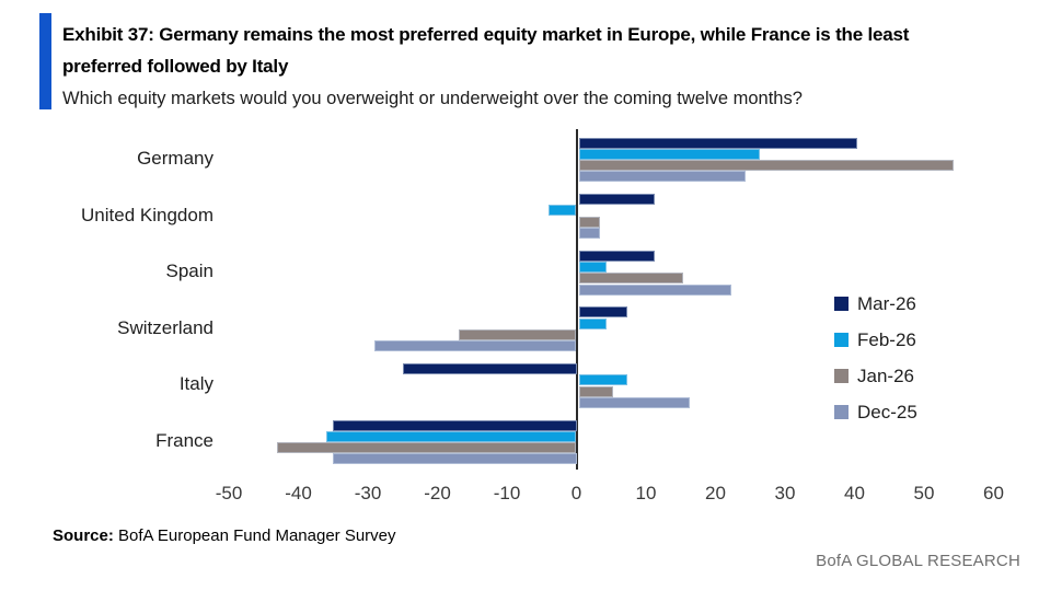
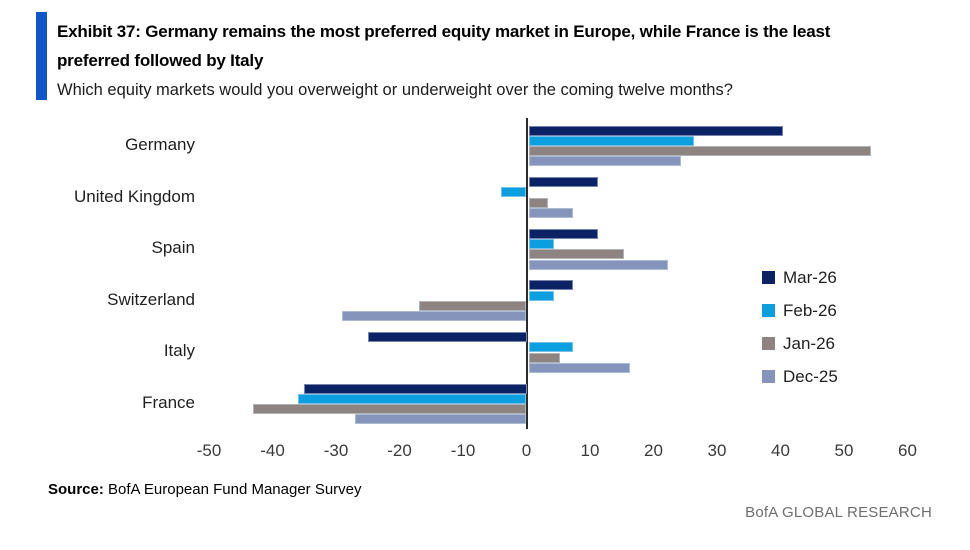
Dec-25/United Kingdom: 3 -> 7
Dec-25/France: -35 -> -27
